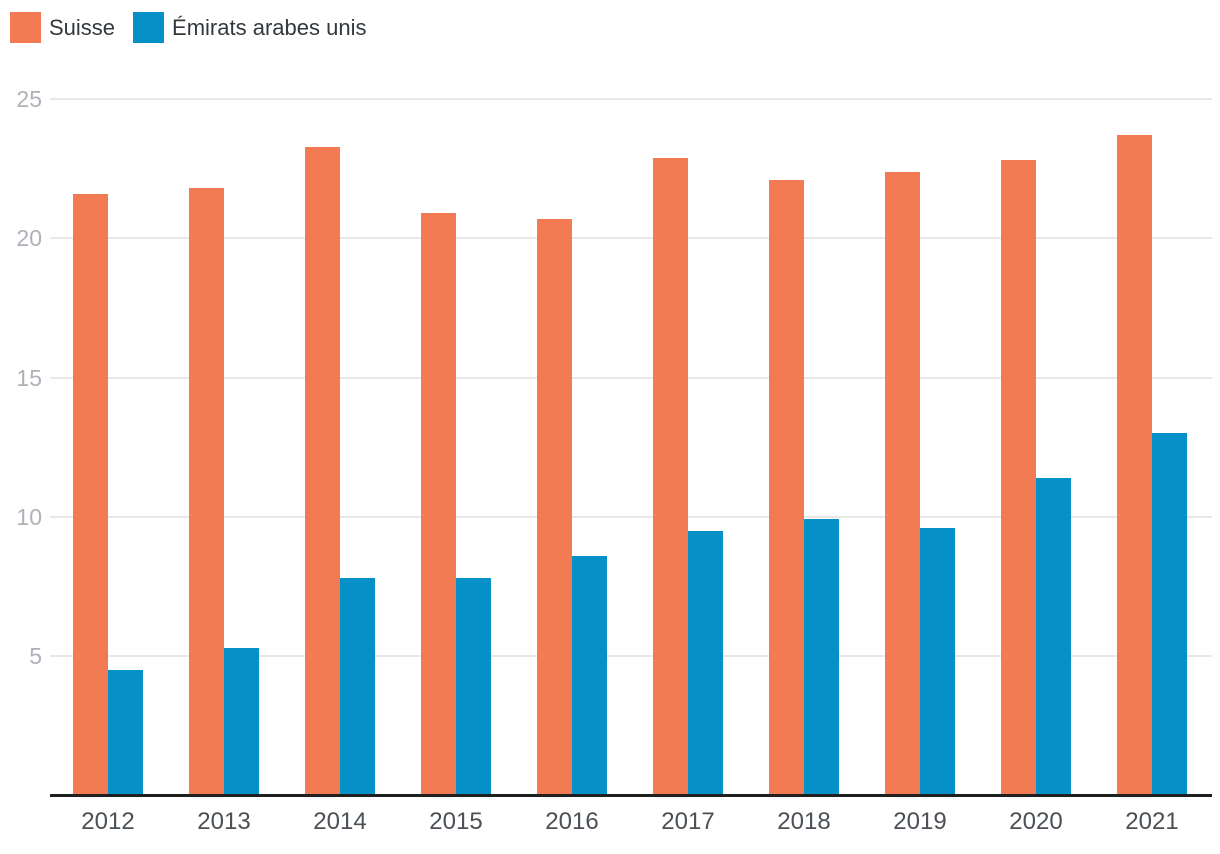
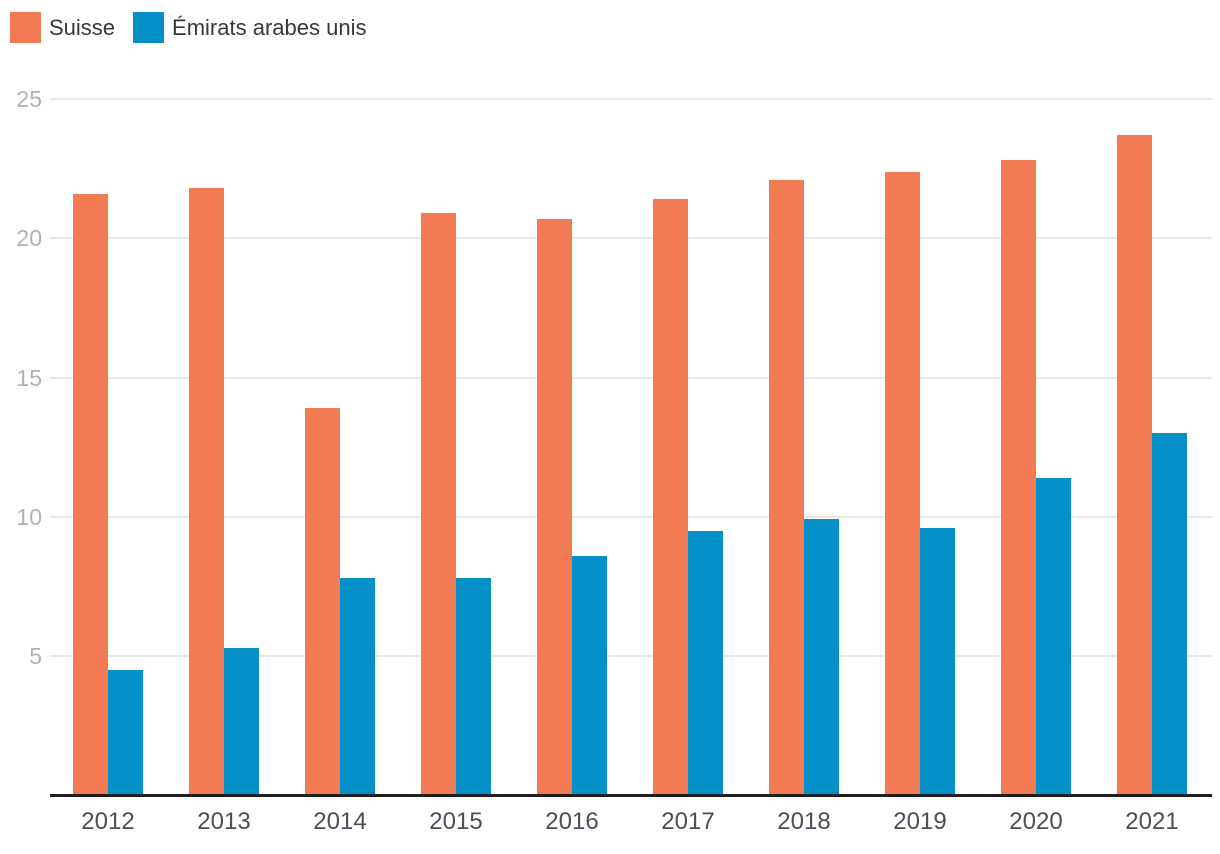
Suisse/2014: 23.3 -> 13.9
Suisse/2017: 22.9 -> 21.4
